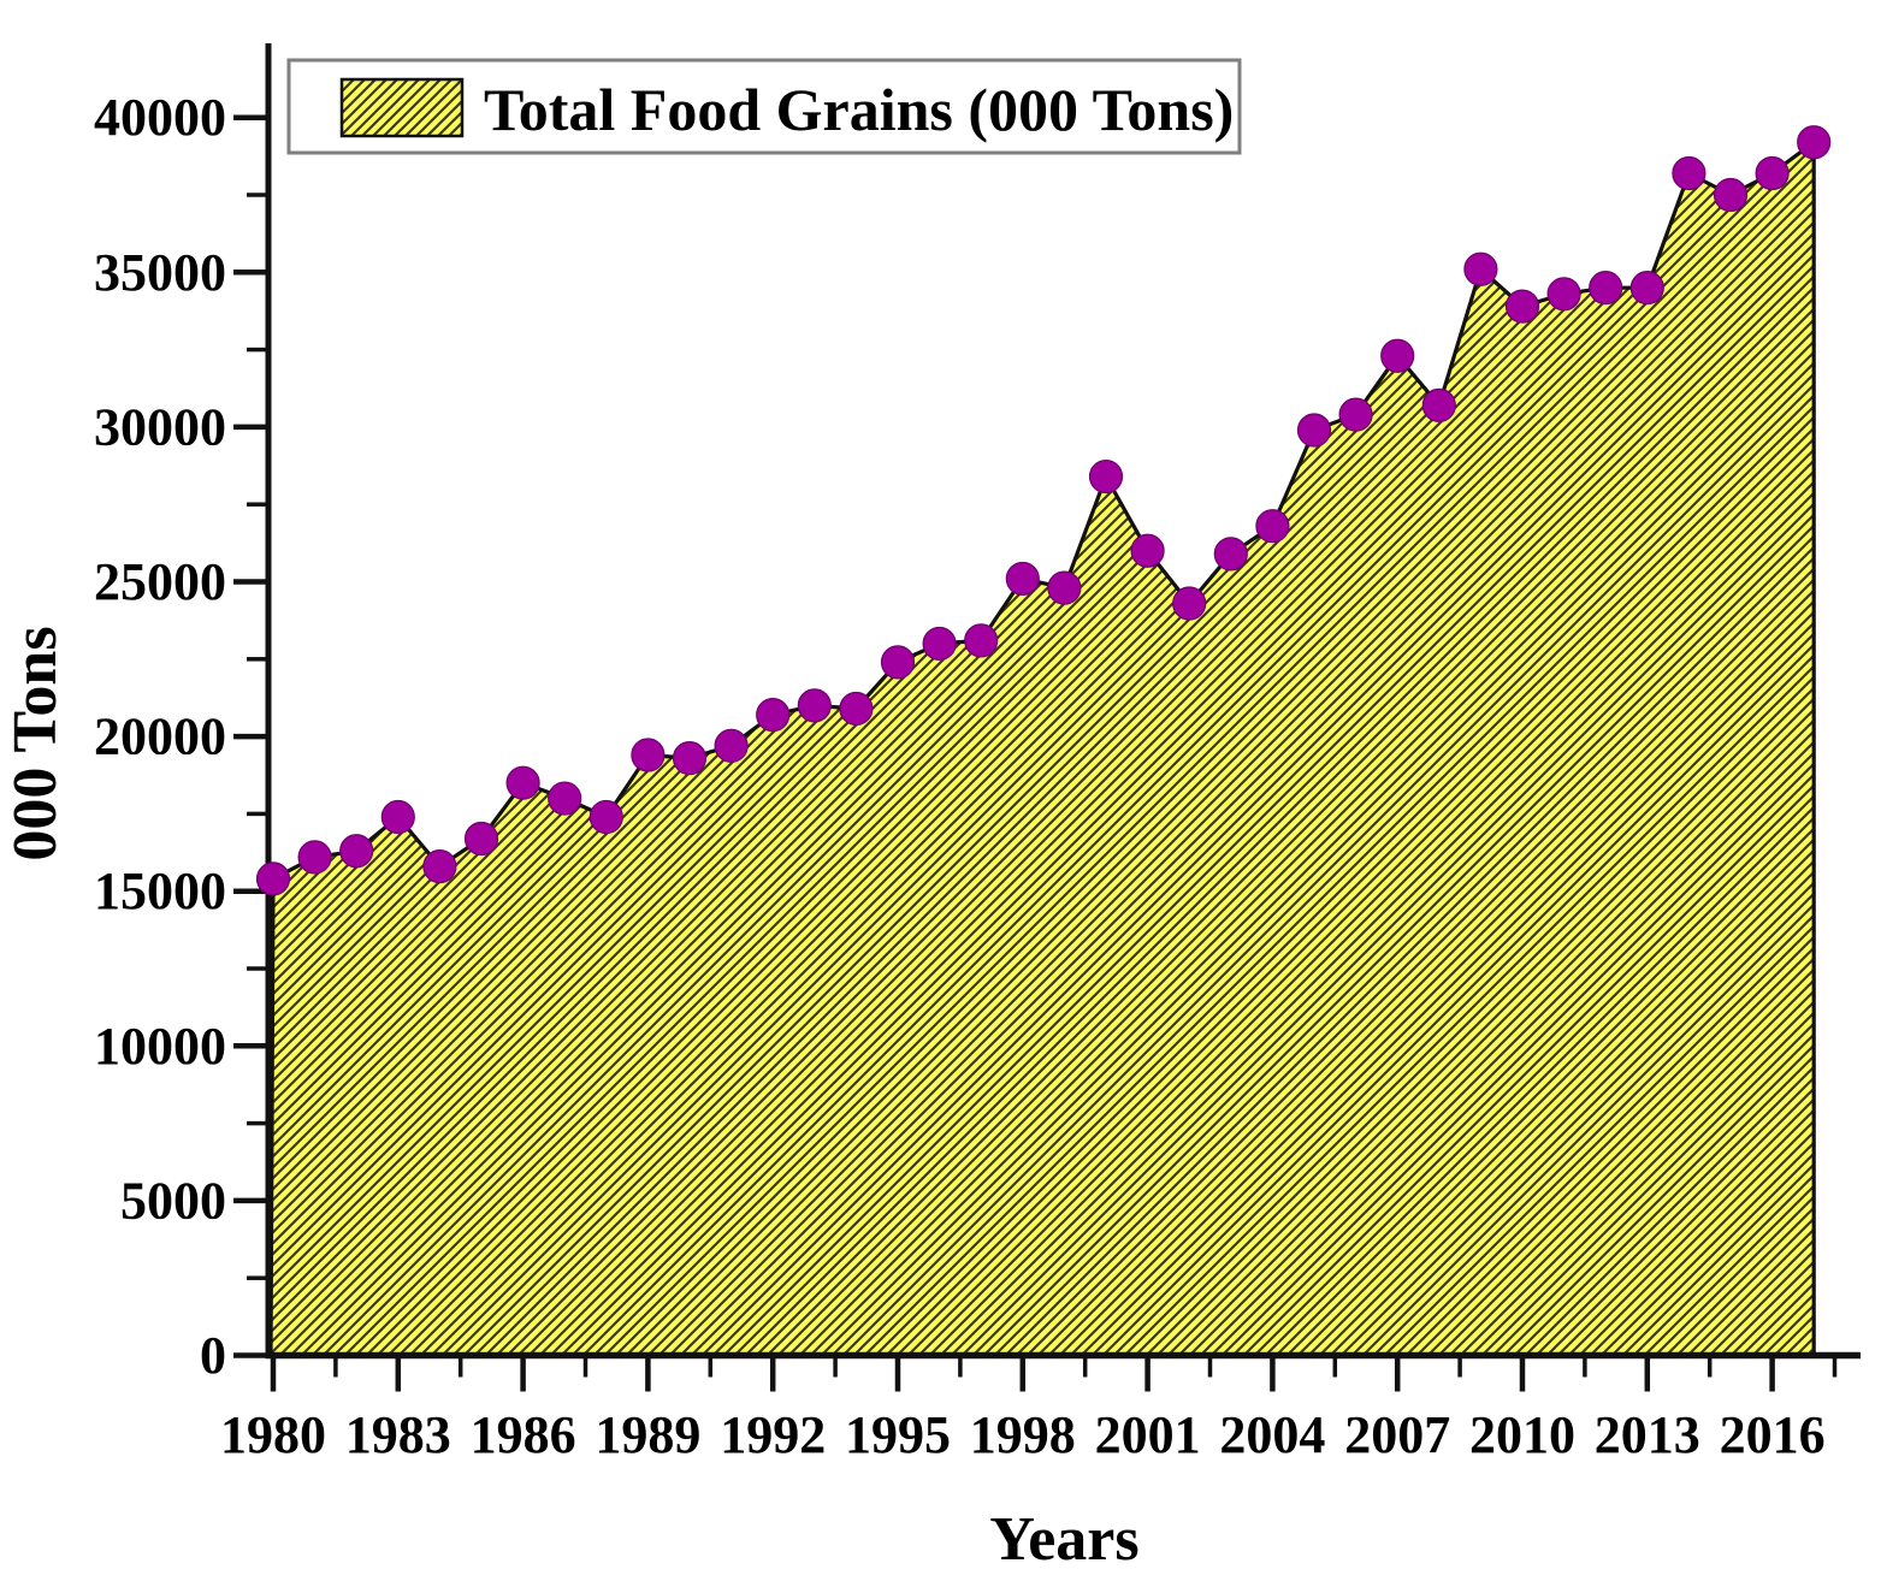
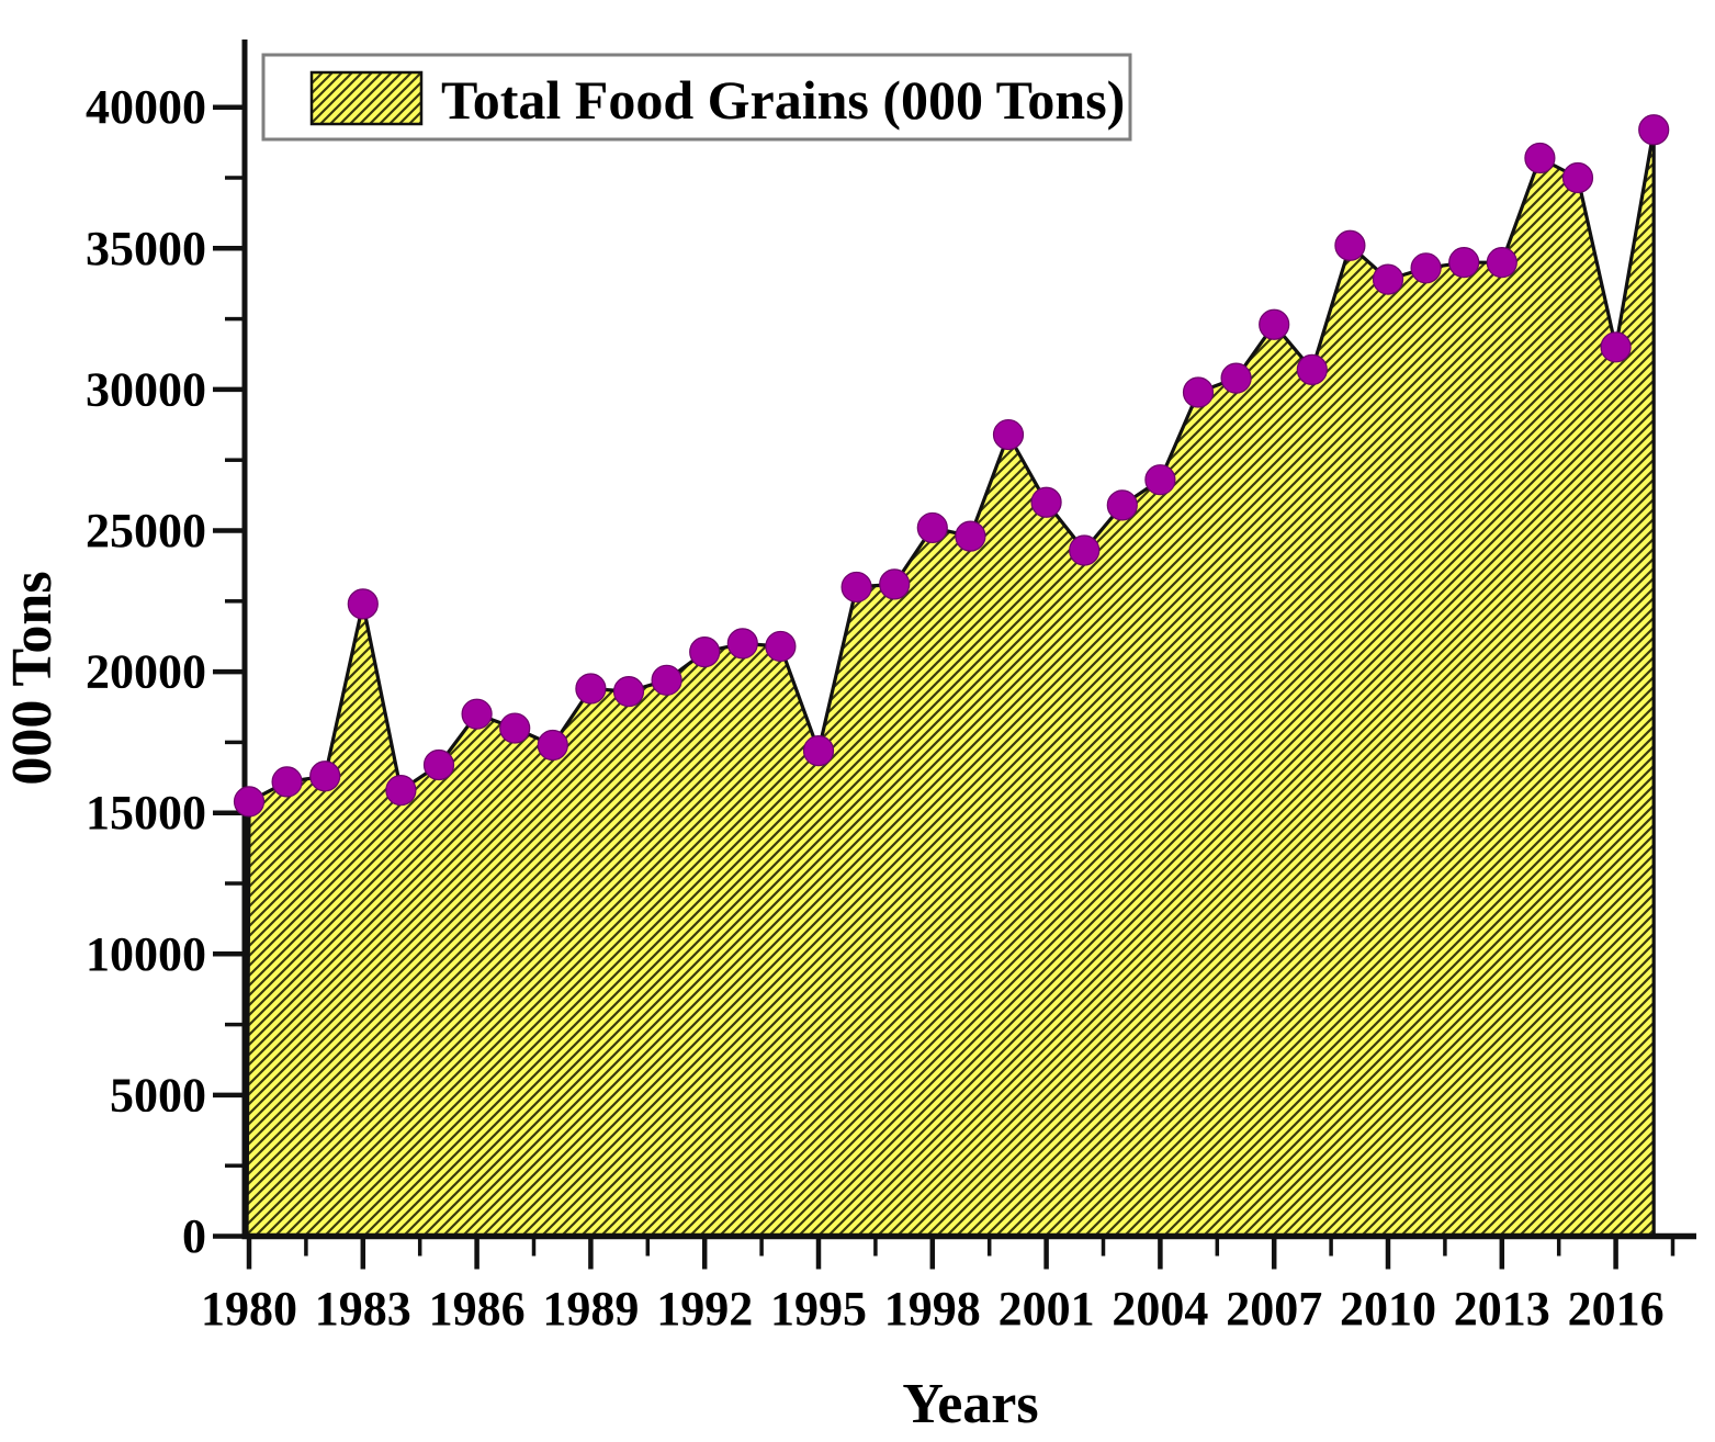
1983: 17400 -> 22400
1995: 22400 -> 17200
2016: 38200 -> 31500
